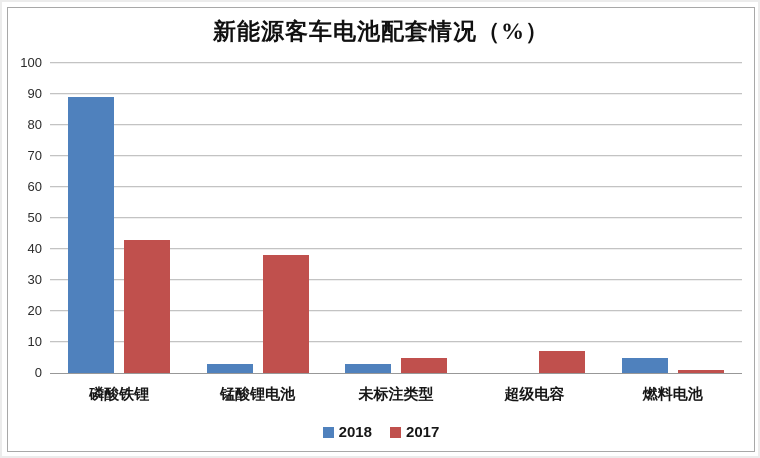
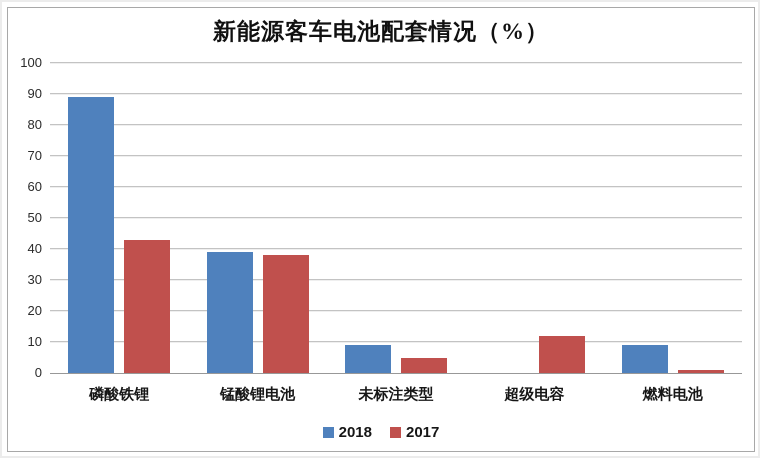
2018/锰酸锂电池: 3 -> 39
2018/未标注类型: 3 -> 9
2017/超级电容: 7 -> 12
2018/燃料电池: 5 -> 9
